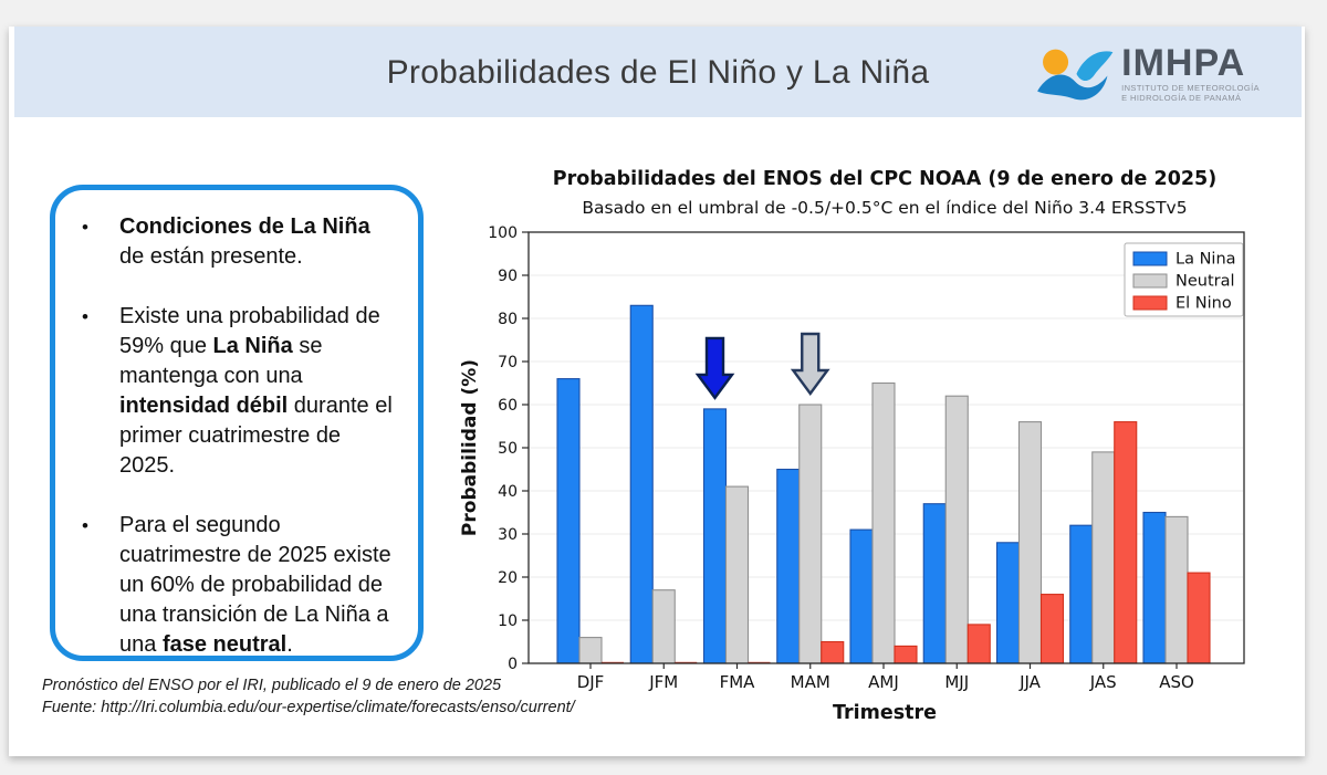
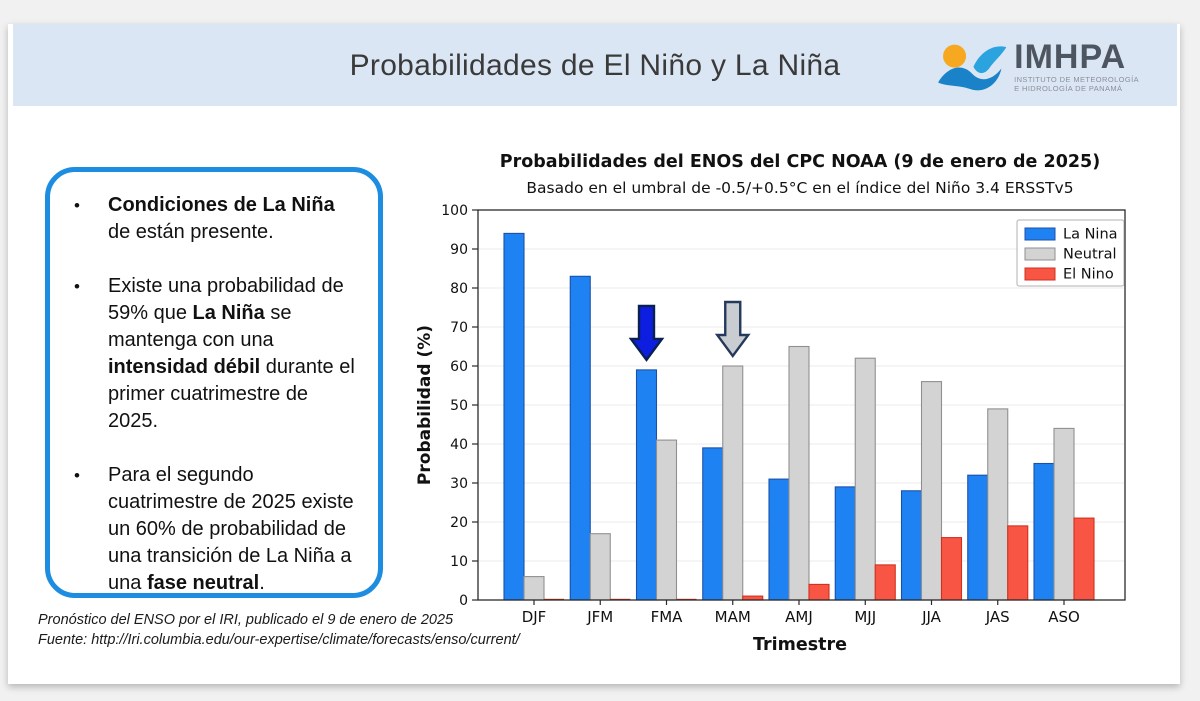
La Nina/DJF: 66 -> 94
La Nina/MAM: 45 -> 39
El Nino/MAM: 5 -> 1
La Nina/MJJ: 37 -> 29
El Nino/JAS: 56 -> 19
Neutral/ASO: 34 -> 44
